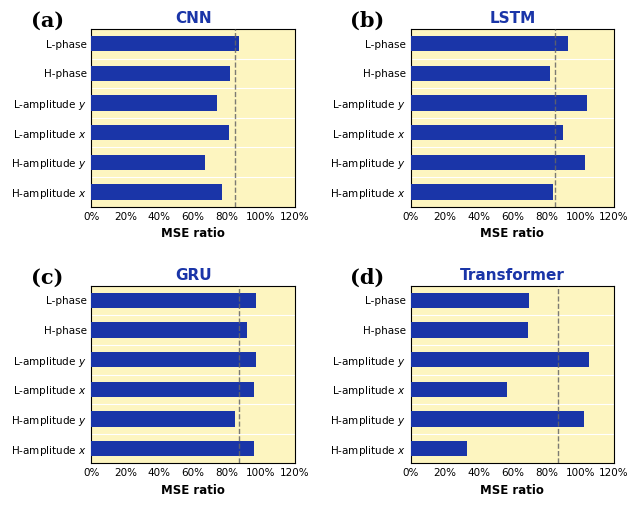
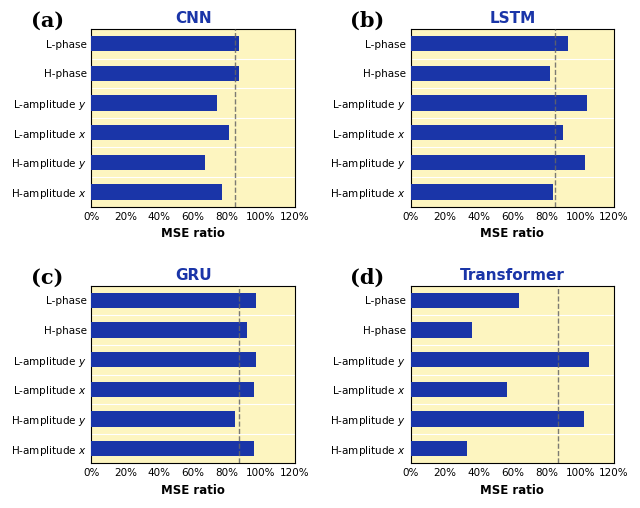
CNN/H-phase: 82% -> 87%
Transformer/L-phase: 70% -> 64%
Transformer/H-phase: 69% -> 36%
